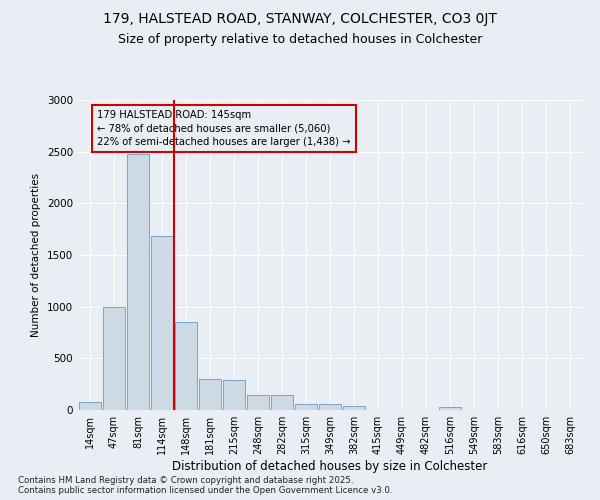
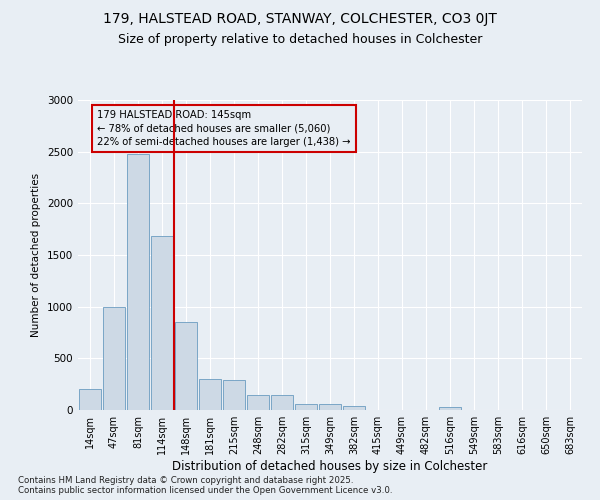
14sqm: 80 -> 200
